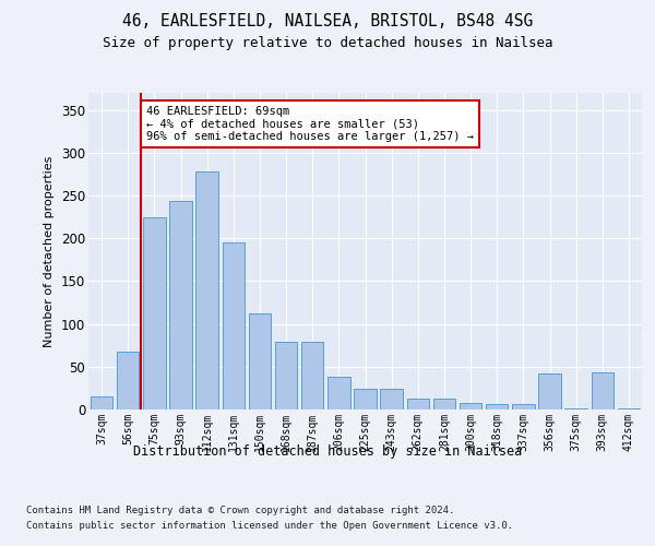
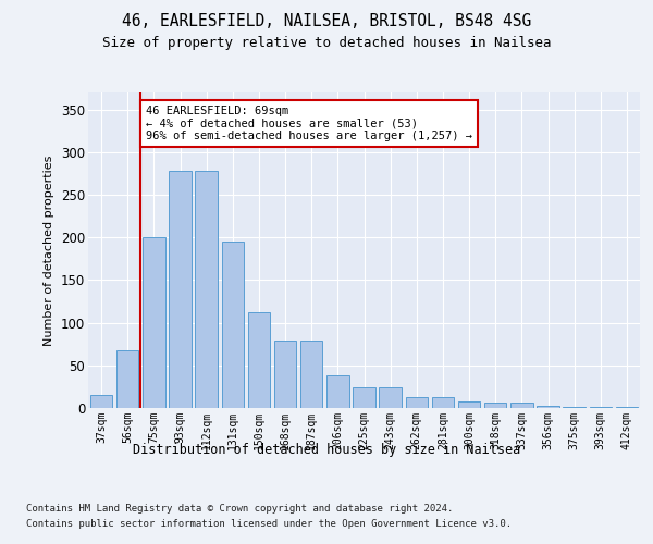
75sqm: 224 -> 200
93sqm: 244 -> 278
356sqm: 42 -> 3
393sqm: 44 -> 1
